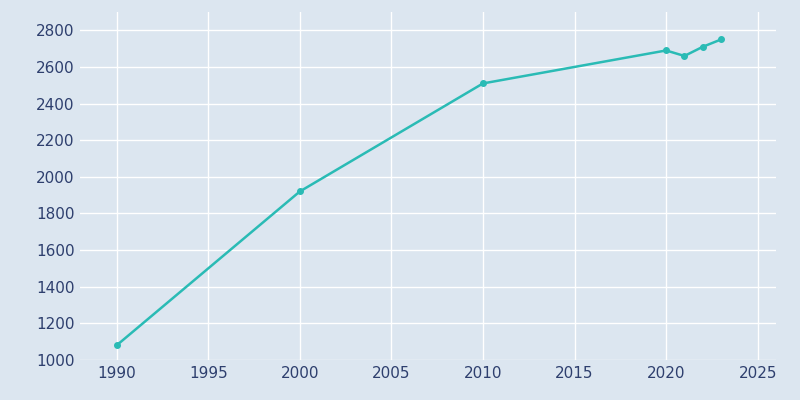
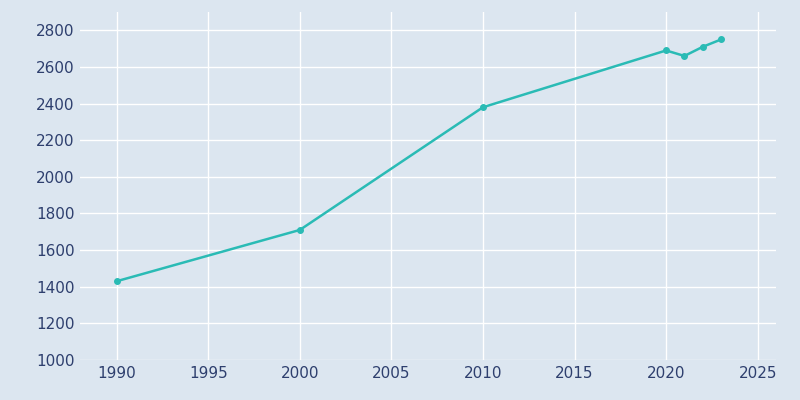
1990: 1080 -> 1430
2000: 1920 -> 1710
2010: 2510 -> 2380
